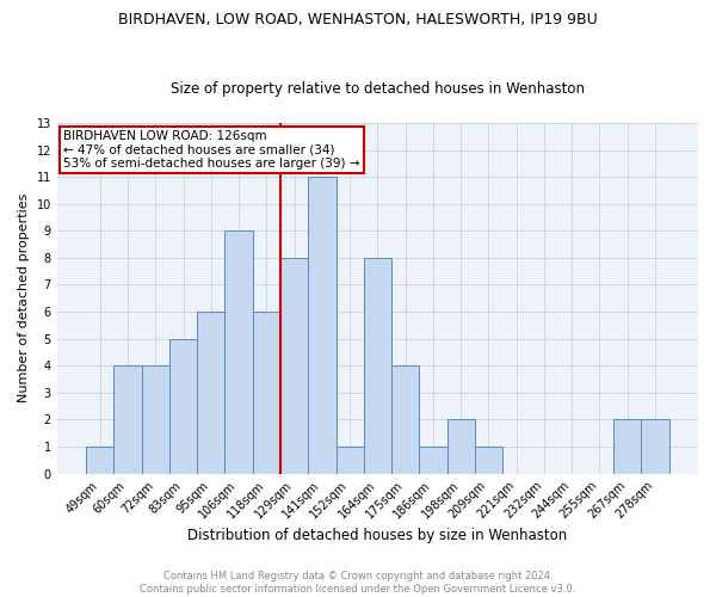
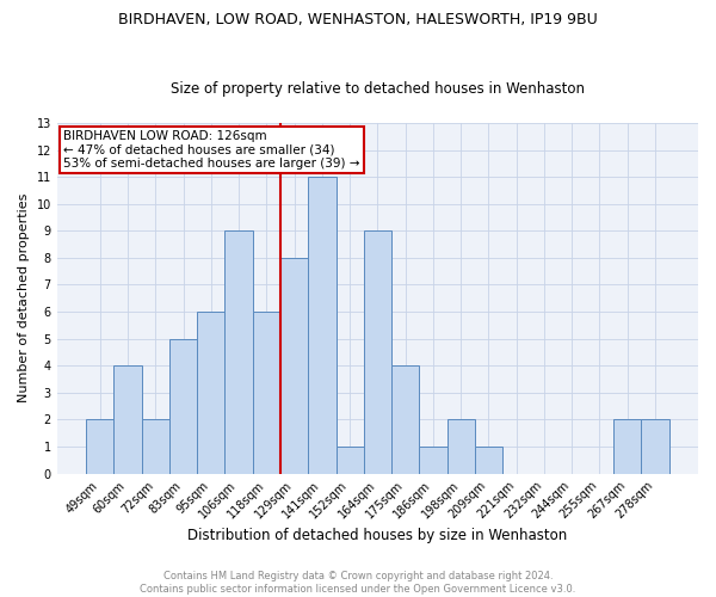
49sqm: 1 -> 2
72sqm: 4 -> 2
164sqm: 8 -> 9
